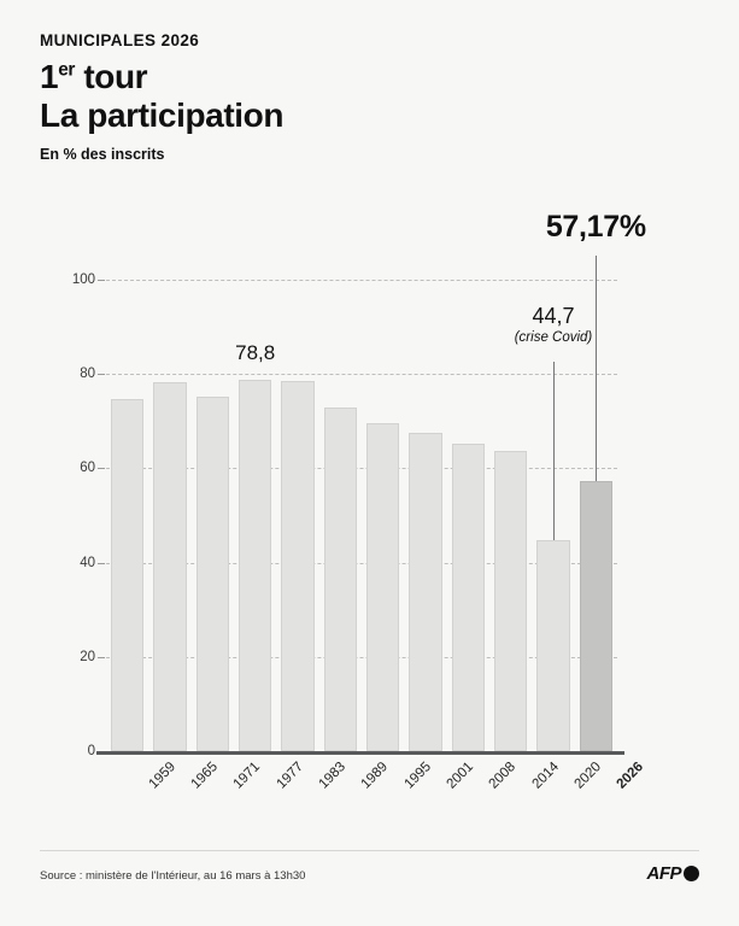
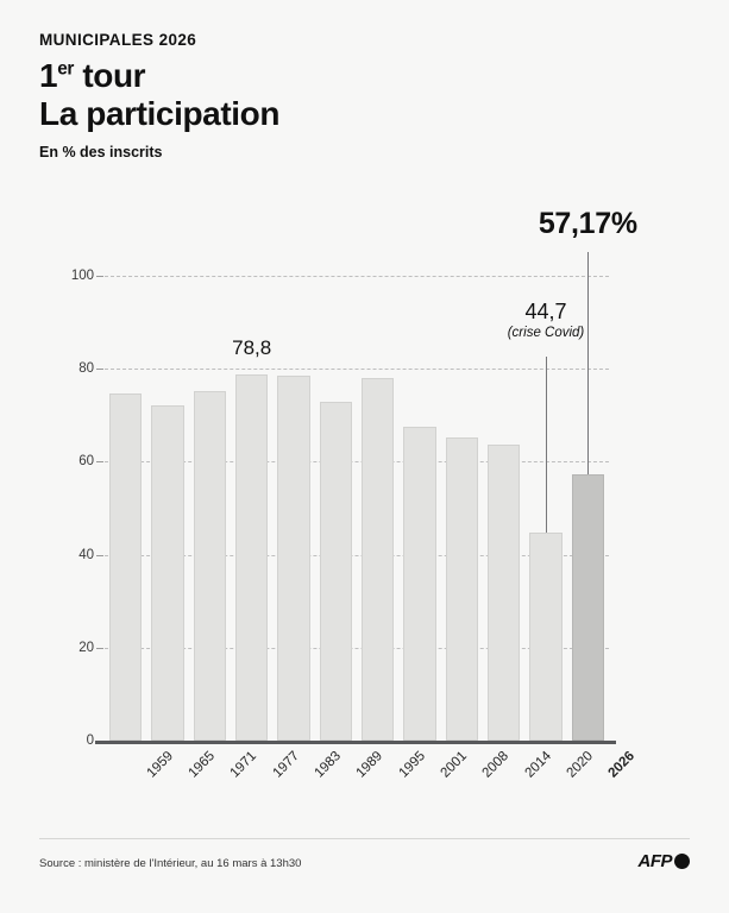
1965: 78 -> 72
1995: 70 -> 78
